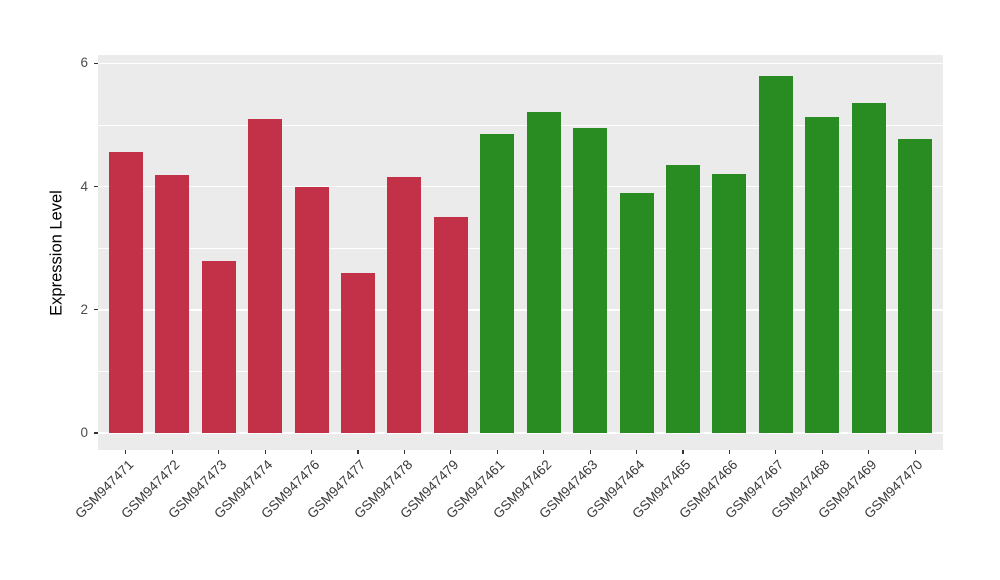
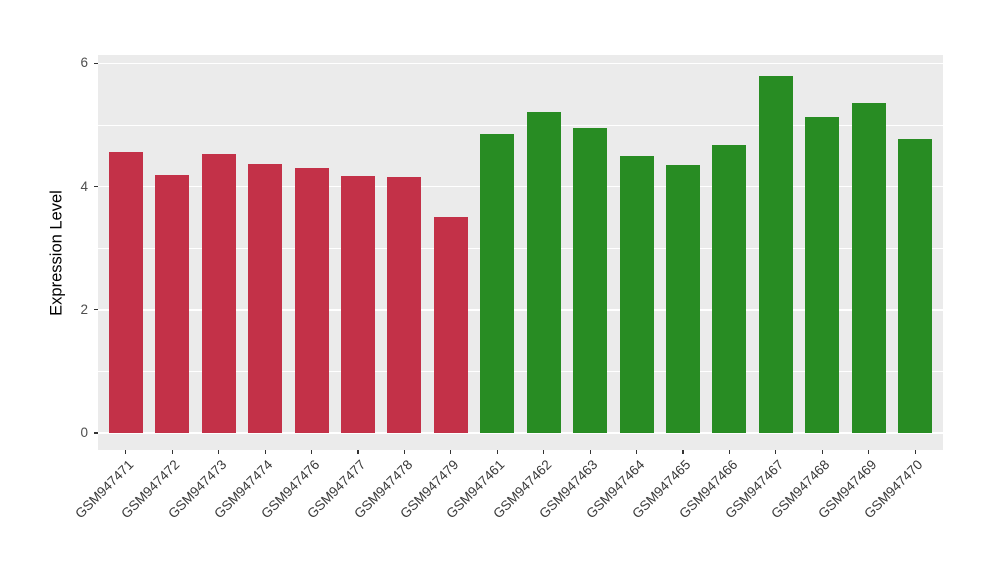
GSM947473: 2.8 -> 4.5
GSM947474: 5.1 -> 4.4
GSM947476: 4.0 -> 4.3
GSM947477: 2.6 -> 4.2
GSM947464: 3.9 -> 4.5
GSM947466: 4.2 -> 4.7
